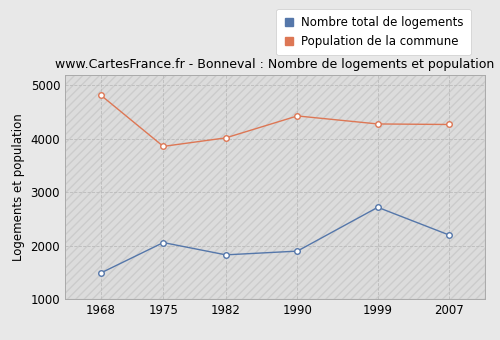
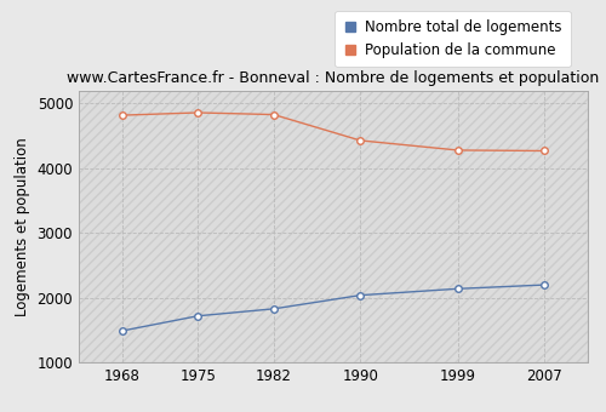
Nombre total de logements/1975: 2060 -> 1720
Population de la commune/1975: 3860 -> 4860
Population de la commune/1982: 4020 -> 4830
Nombre total de logements/1990: 1900 -> 2040
Nombre total de logements/1999: 2720 -> 2140
